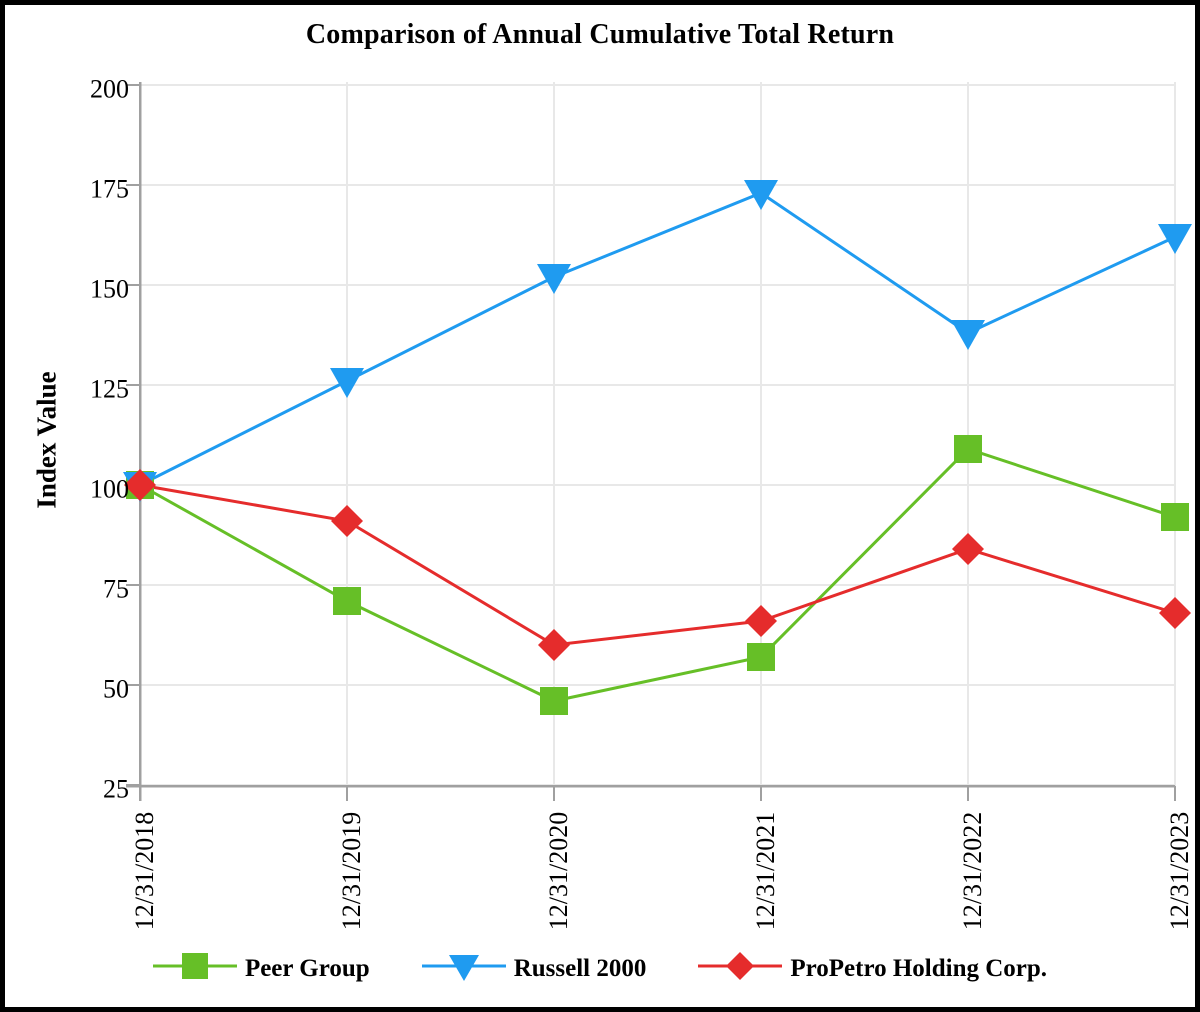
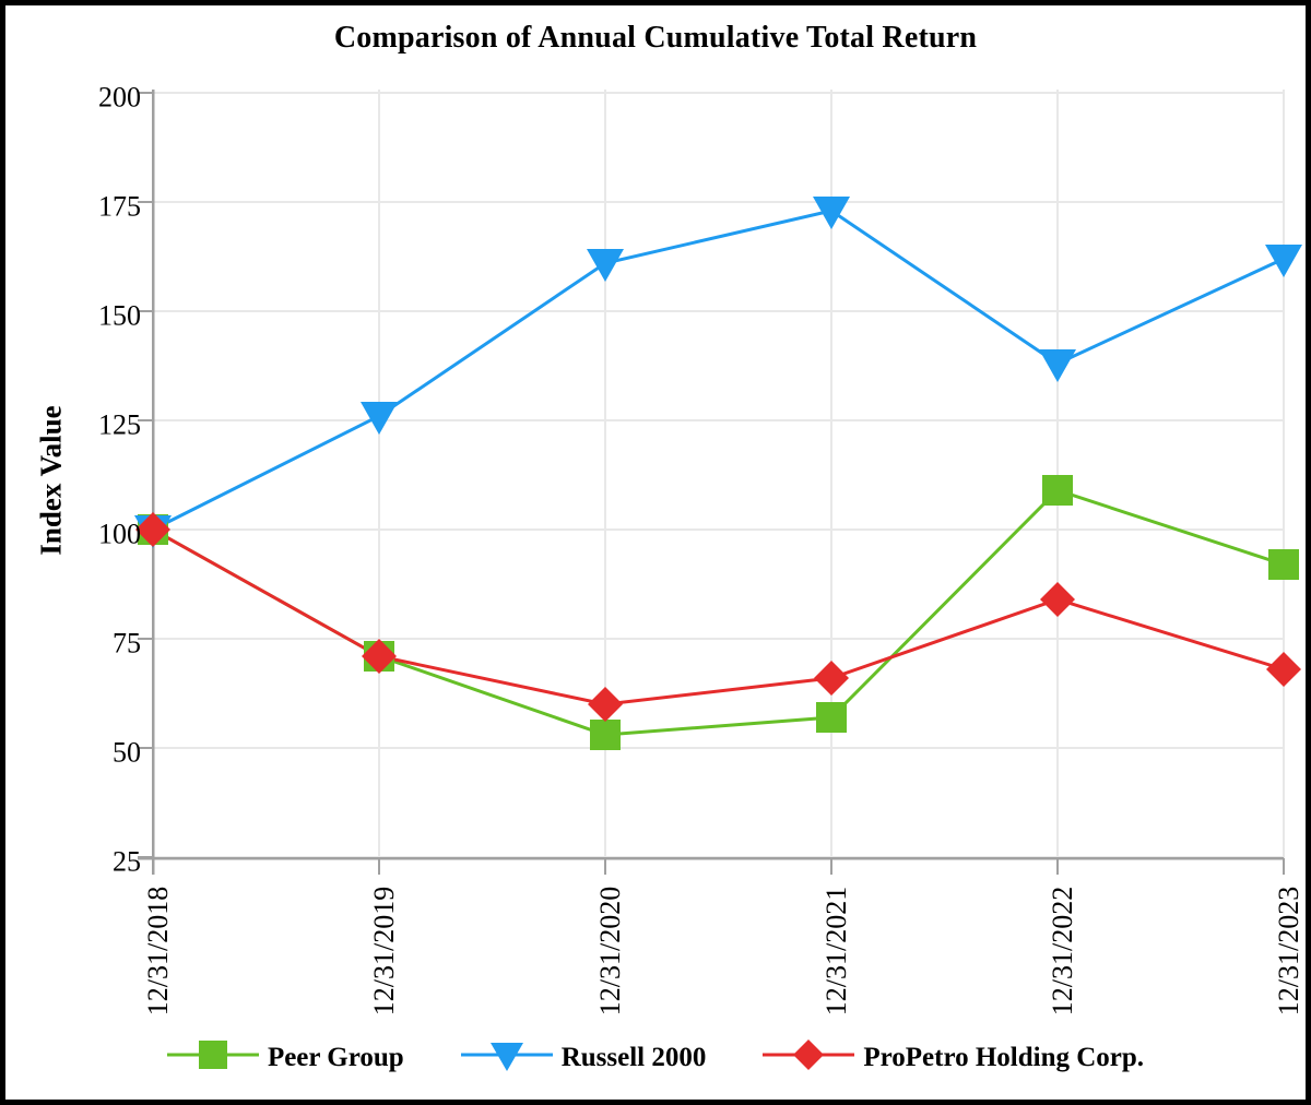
ProPetro Holding Corp./12/31/2019: 91 -> 71
Peer Group/12/31/2020: 46 -> 53
Russell 2000/12/31/2020: 152 -> 161
